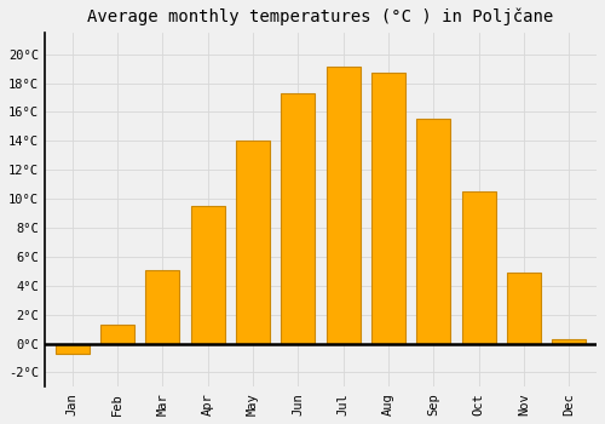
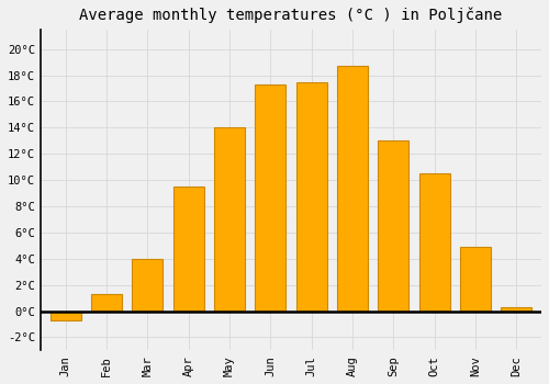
Mar: 5.1°C -> 4.0°C
Jul: 19.1°C -> 17.5°C
Sep: 15.5°C -> 13.0°C
